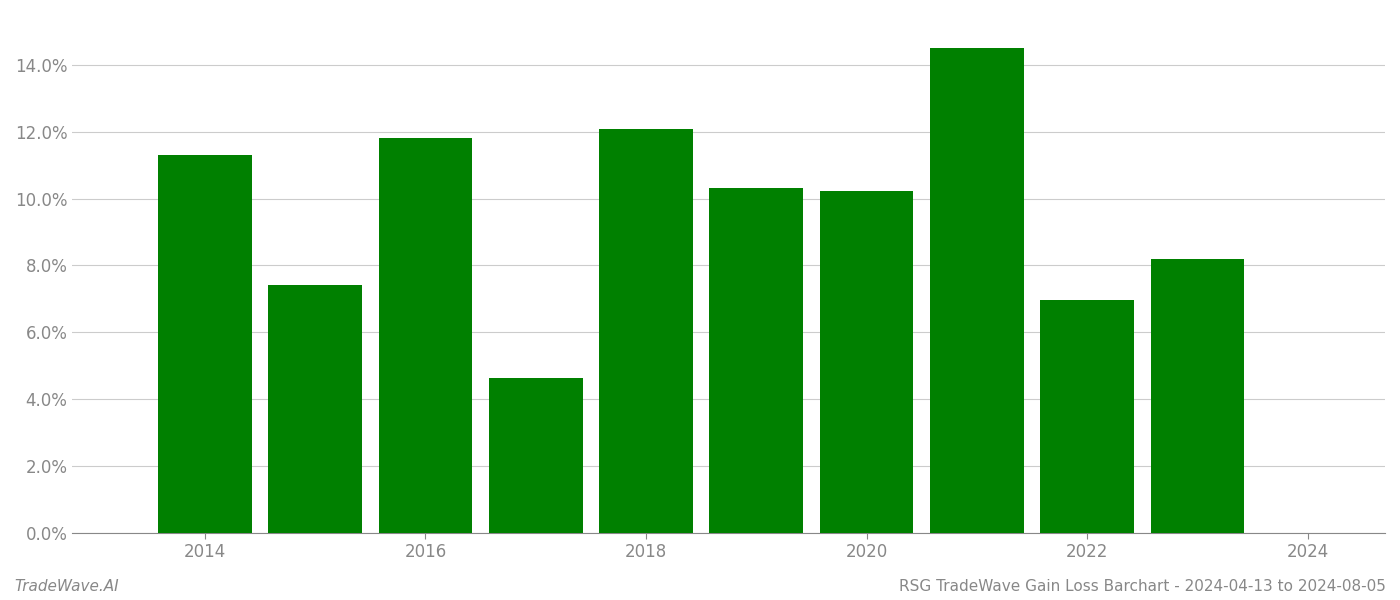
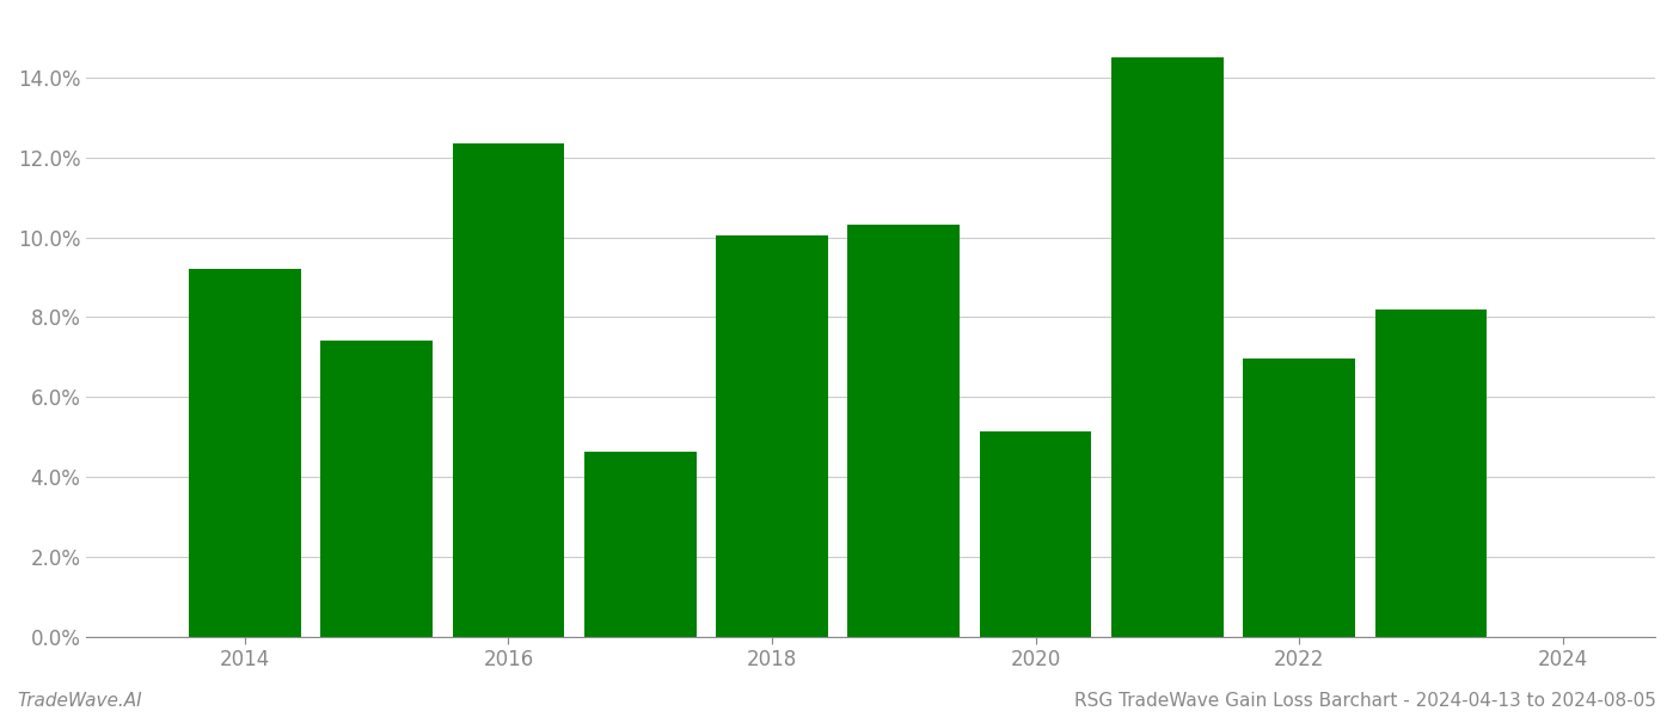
2014: 11.32% -> 9.20%
2016: 11.82% -> 12.35%
2018: 12.08% -> 10.05%
2020: 10.22% -> 5.15%
